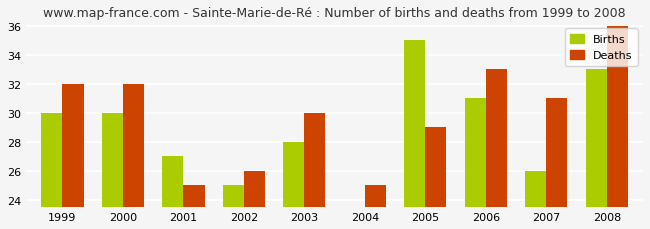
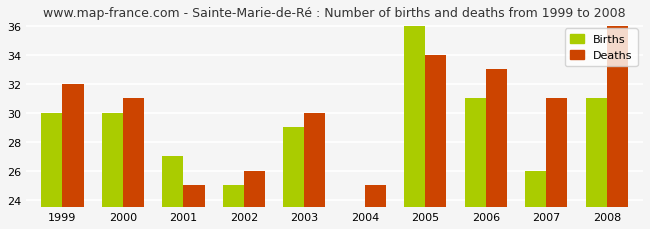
Deaths/2000: 32 -> 31
Births/2003: 28 -> 29
Births/2005: 35 -> 36
Deaths/2005: 29 -> 34
Births/2008: 33 -> 31
